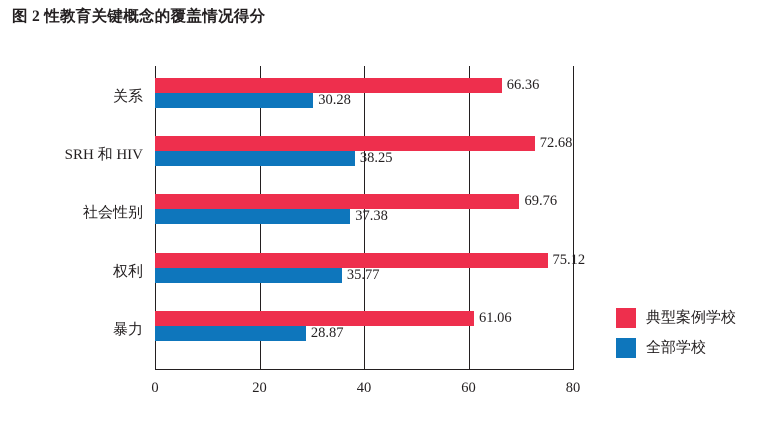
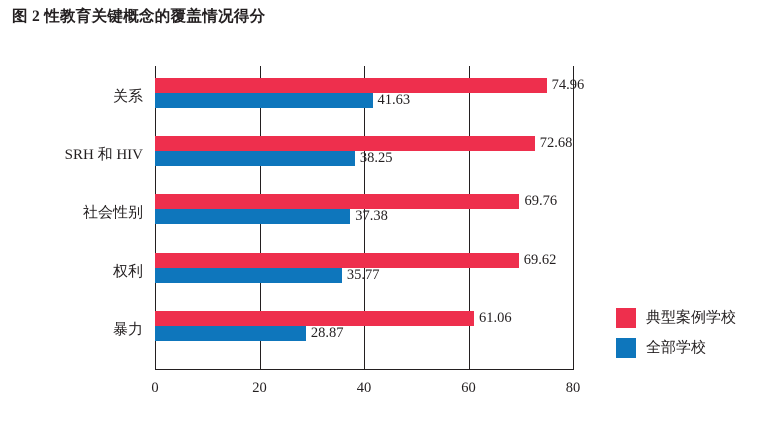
典型案例学校/关系: 66.36 -> 74.96
全部学校/关系: 30.28 -> 41.63
典型案例学校/权利: 75.12 -> 69.62
